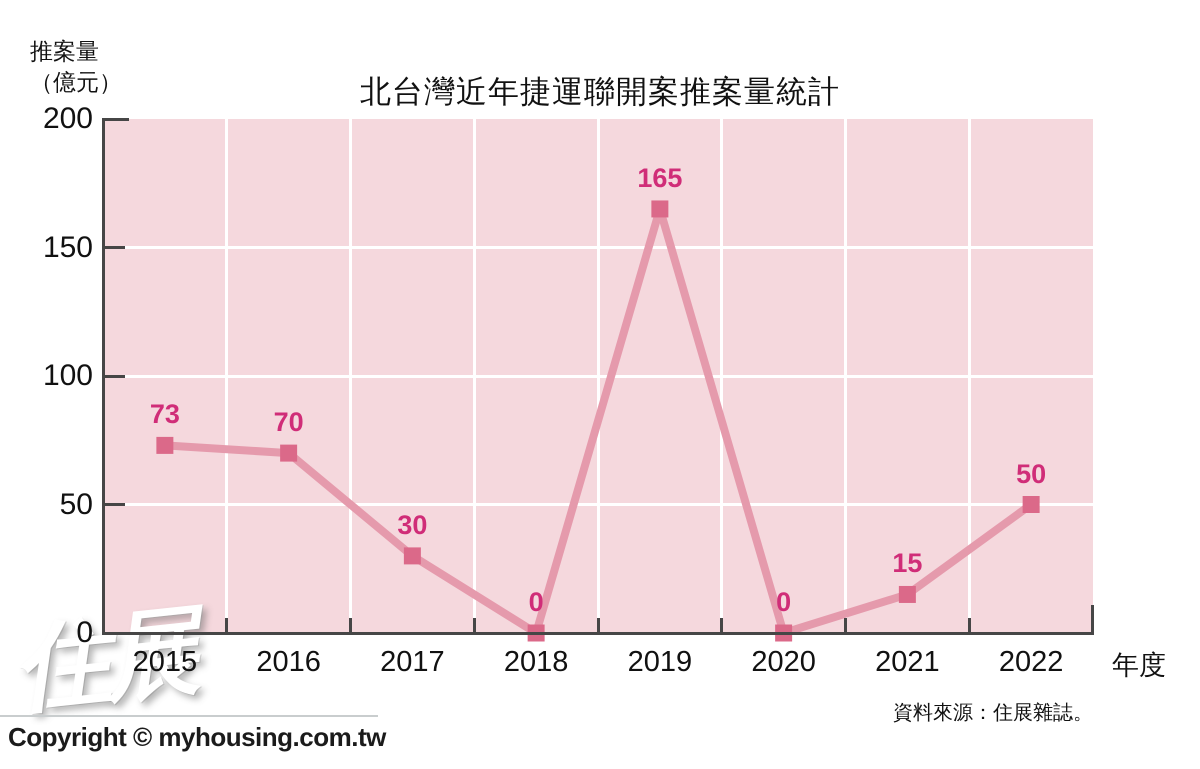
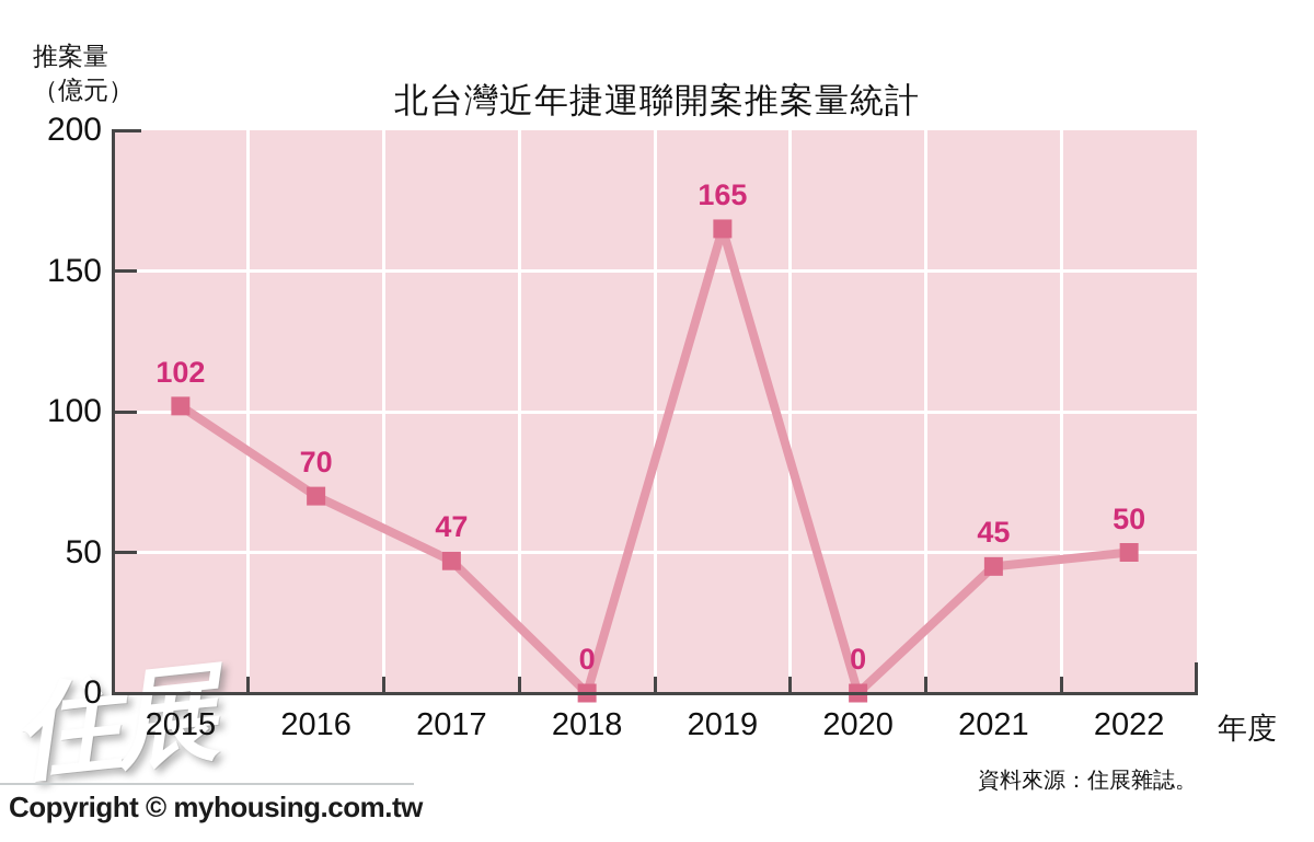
2015: 73 -> 102
2017: 30 -> 47
2021: 15 -> 45
